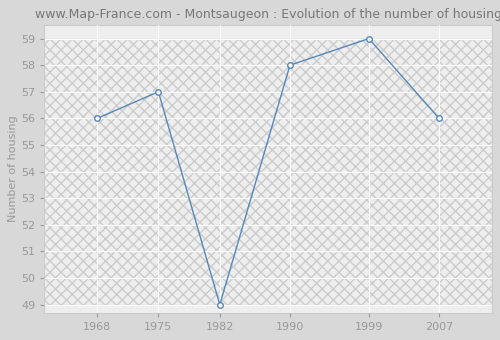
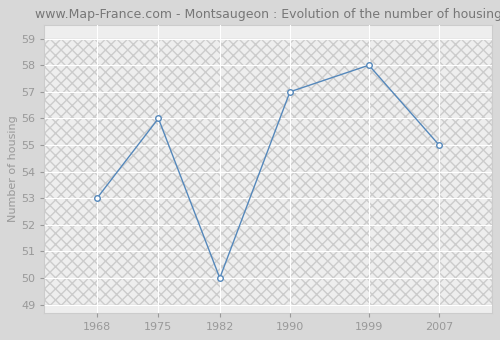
1968: 56 -> 53
1975: 57 -> 56
1982: 49 -> 50
1990: 58 -> 57
1999: 59 -> 58
2007: 56 -> 55
